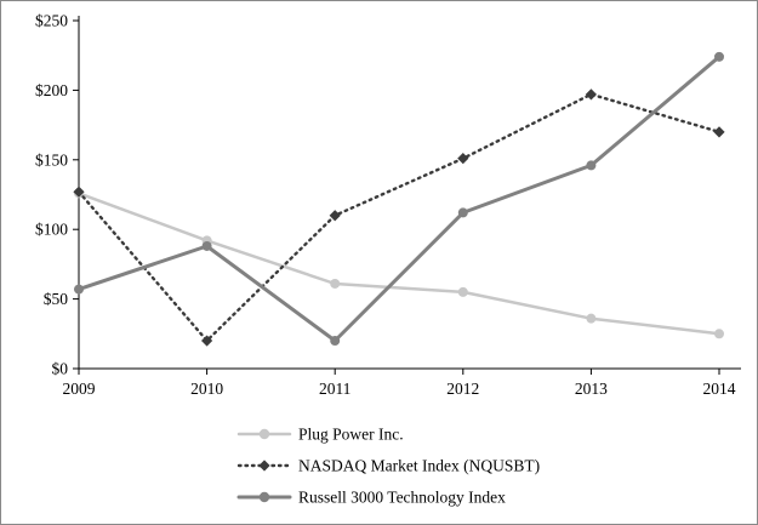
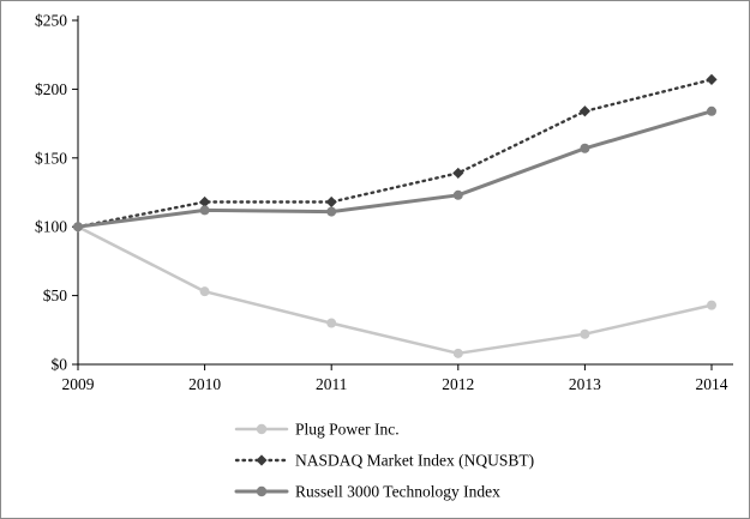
Plug Power Inc./2009: $126 -> $100
NASDAQ Market Index (NQUSBT)/2009: $127 -> $100
Russell 3000 Technology Index/2009: $57 -> $100
Plug Power Inc./2010: $92 -> $53
NASDAQ Market Index (NQUSBT)/2010: $20 -> $118
Russell 3000 Technology Index/2010: $88 -> $112
Plug Power Inc./2011: $61 -> $30
NASDAQ Market Index (NQUSBT)/2011: $110 -> $118
Russell 3000 Technology Index/2011: $20 -> $111
Plug Power Inc./2012: $55 -> $8
NASDAQ Market Index (NQUSBT)/2012: $151 -> $139
Russell 3000 Technology Index/2012: $112 -> $123
Plug Power Inc./2013: $36 -> $22
NASDAQ Market Index (NQUSBT)/2013: $197 -> $184
Russell 3000 Technology Index/2013: $146 -> $157
Plug Power Inc./2014: $25 -> $43
NASDAQ Market Index (NQUSBT)/2014: $170 -> $207
Russell 3000 Technology Index/2014: $224 -> $184
